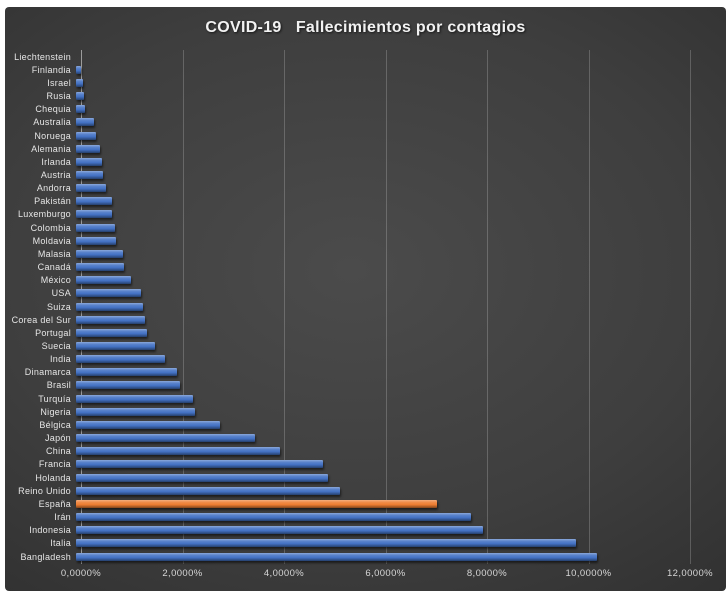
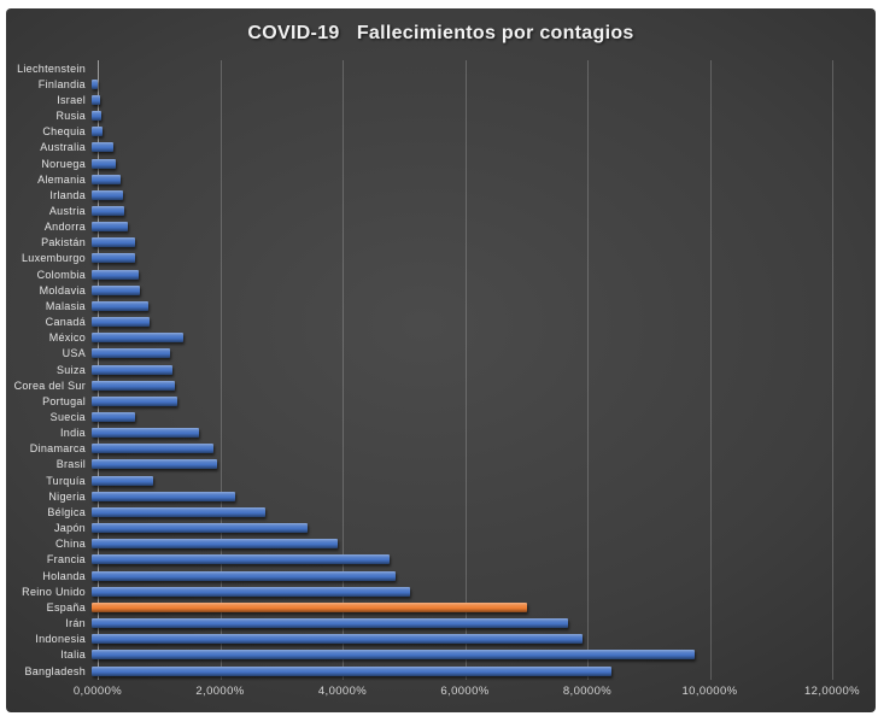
México: 1,1% -> 1,5%
Suecia: 1,6% -> 0,7%
Turquía: 2,3% -> 1,0%
Bangladesh: 10,3% -> 8,5%
